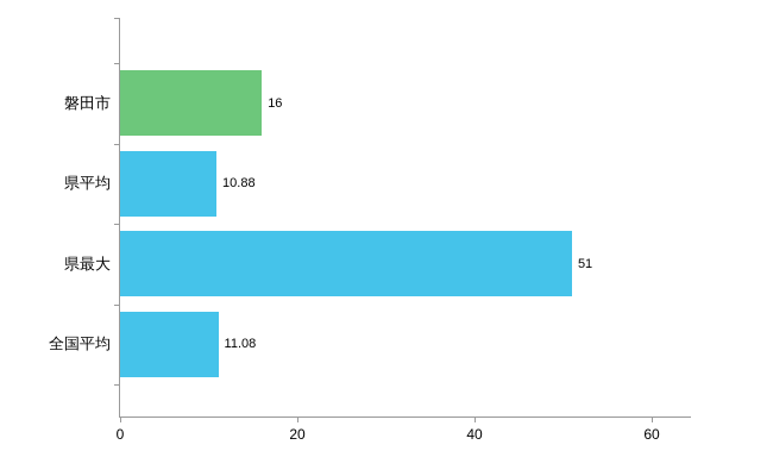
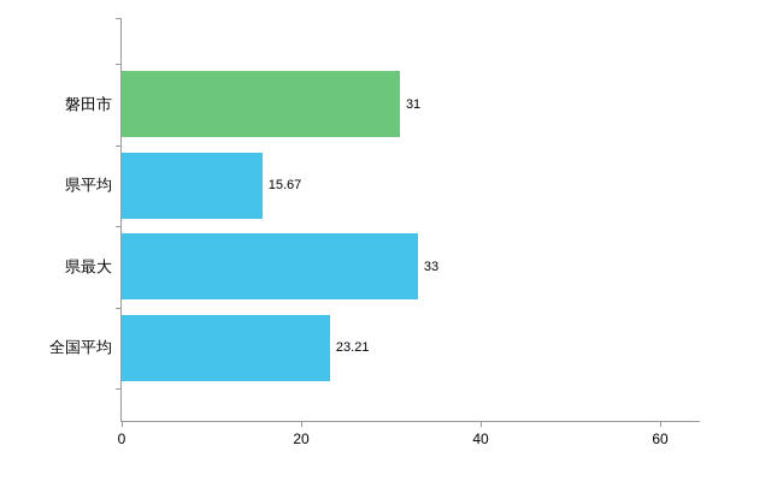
磐田市: 16 -> 31
県平均: 10.88 -> 15.67
県最大: 51 -> 33
全国平均: 11.08 -> 23.21
